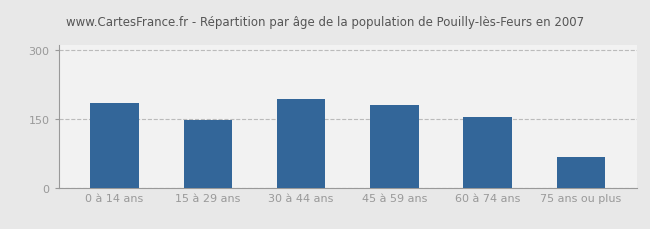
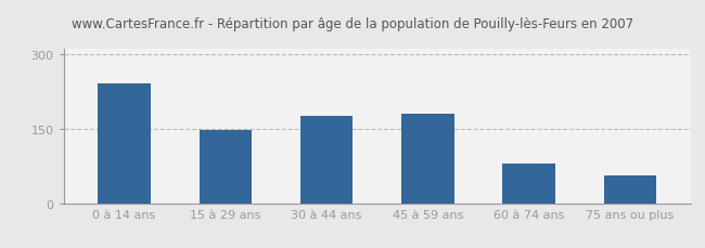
0 à 14 ans: 183 -> 240
30 à 44 ans: 192 -> 175
60 à 74 ans: 153 -> 80
75 ans ou plus: 67 -> 55
